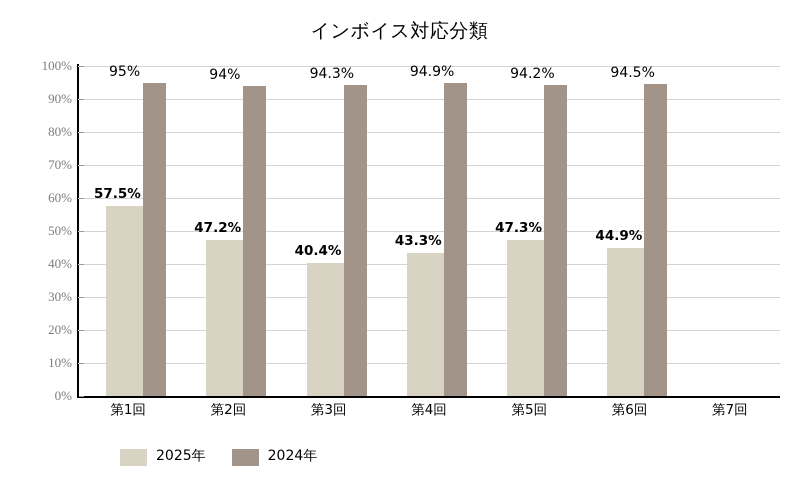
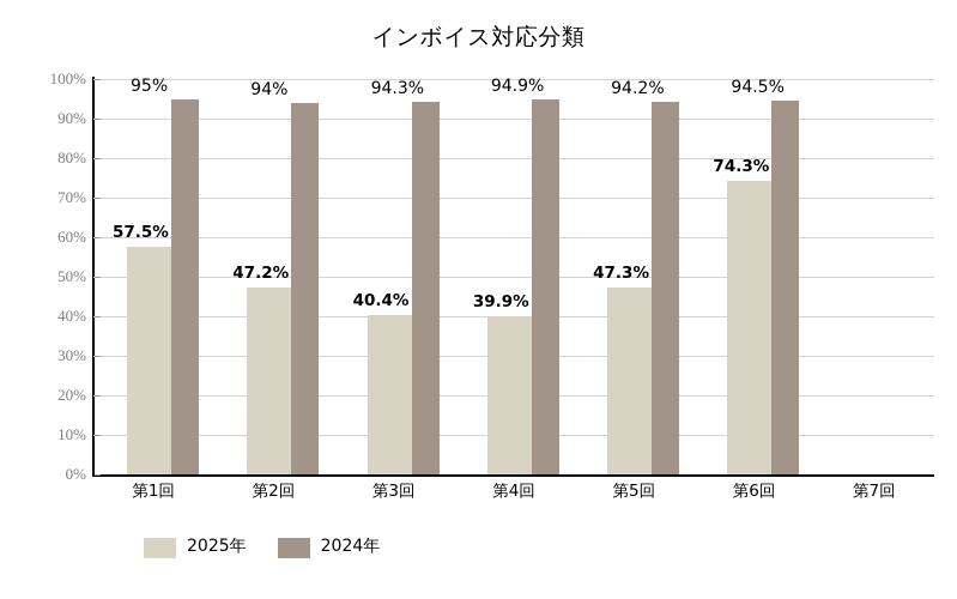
2025年/第4回: 43.3% -> 39.9%
2025年/第6回: 44.9% -> 74.3%
